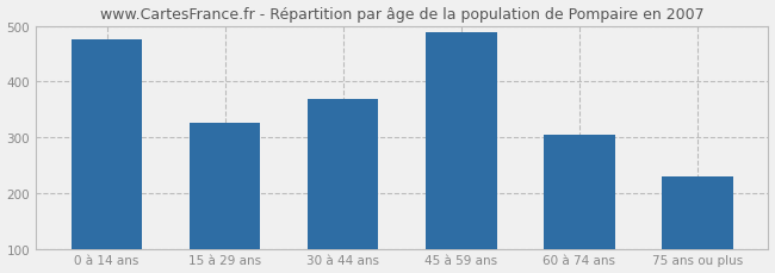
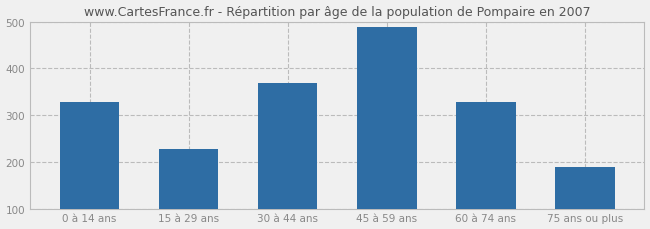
0 à 14 ans: 475 -> 328
15 à 29 ans: 325 -> 228
60 à 74 ans: 305 -> 328
75 ans ou plus: 230 -> 188
